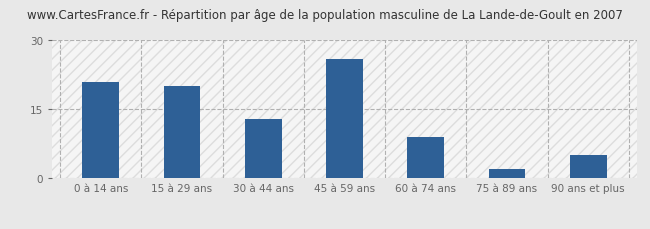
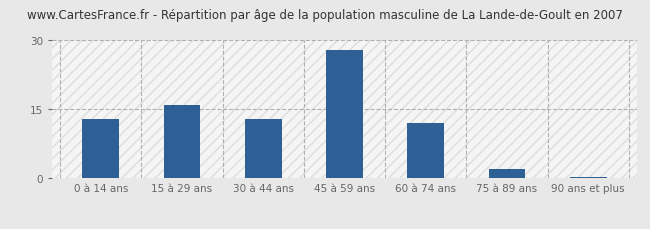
0 à 14 ans: 21.0 -> 13.0
15 à 29 ans: 20.0 -> 16.0
45 à 59 ans: 26.0 -> 28.0
60 à 74 ans: 9.0 -> 12.0
90 ans et plus: 5.0 -> 0.3
